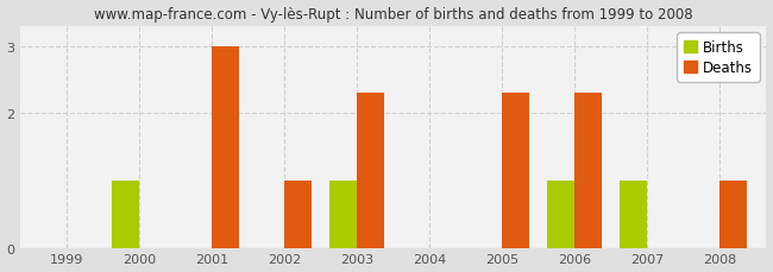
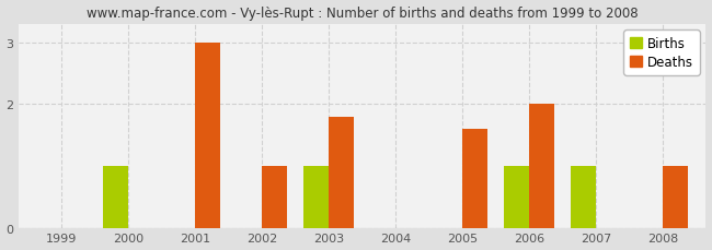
Deaths/2003: 2.3 -> 1.8
Deaths/2005: 2.3 -> 1.6
Deaths/2006: 2.3 -> 2.0
